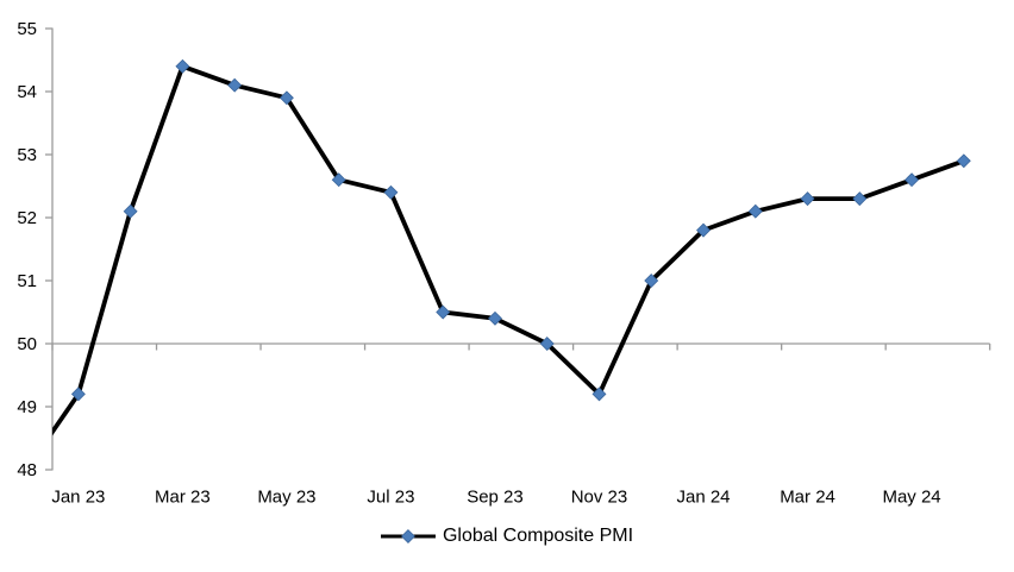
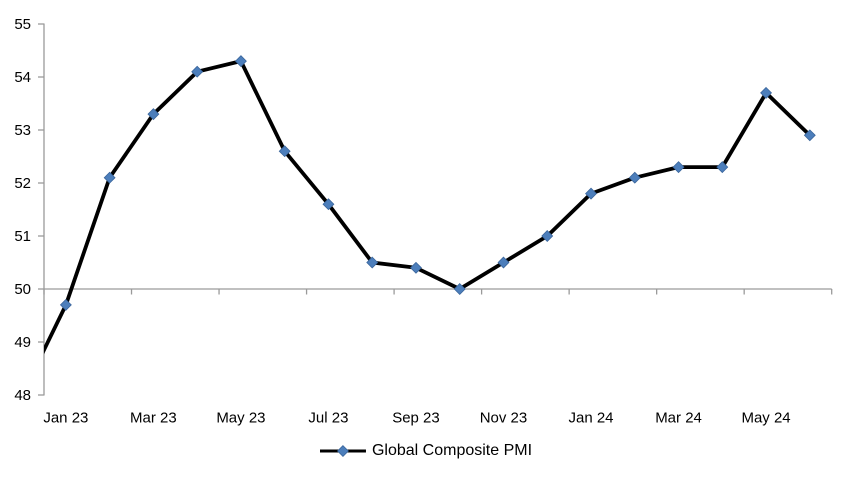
Jan 23: 49.2 -> 49.7
Mar 23: 54.4 -> 53.3
May 23: 53.9 -> 54.3
Jul 23: 52.4 -> 51.6
Nov 23: 49.2 -> 50.5
May 24: 52.6 -> 53.7
